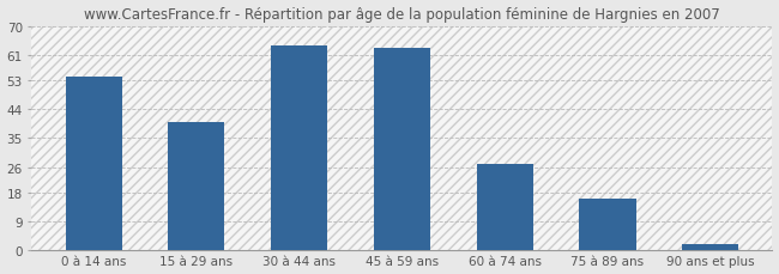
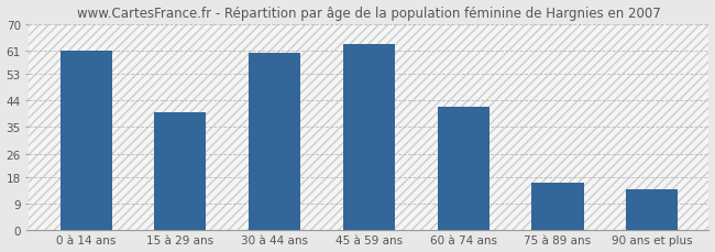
0 à 14 ans: 54 -> 61
30 à 44 ans: 64 -> 60
60 à 74 ans: 27 -> 42
90 ans et plus: 2 -> 14
